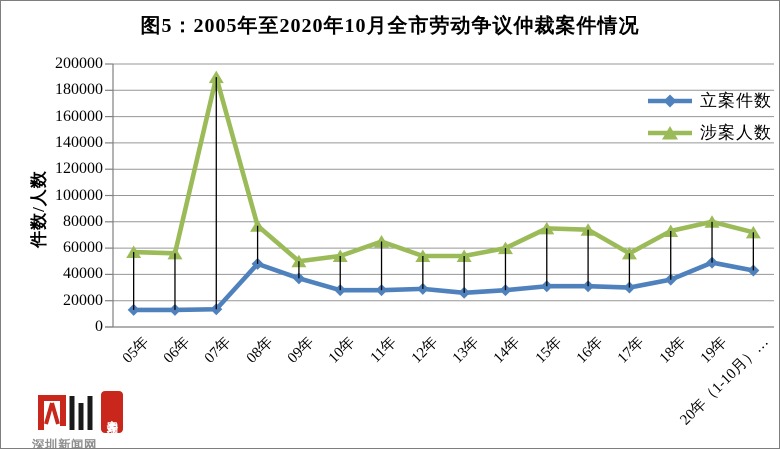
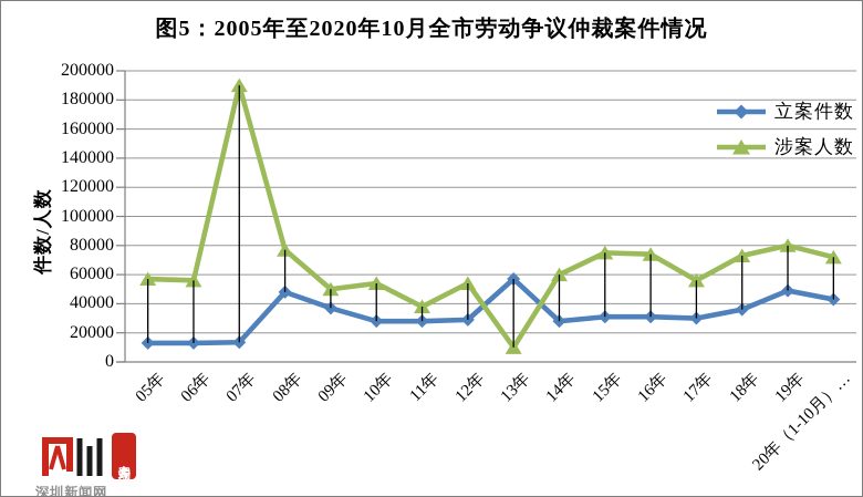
涉案人数/11年: 65000 -> 38000
立案件数/13年: 26000 -> 57000
涉案人数/13年: 54000 -> 10000
